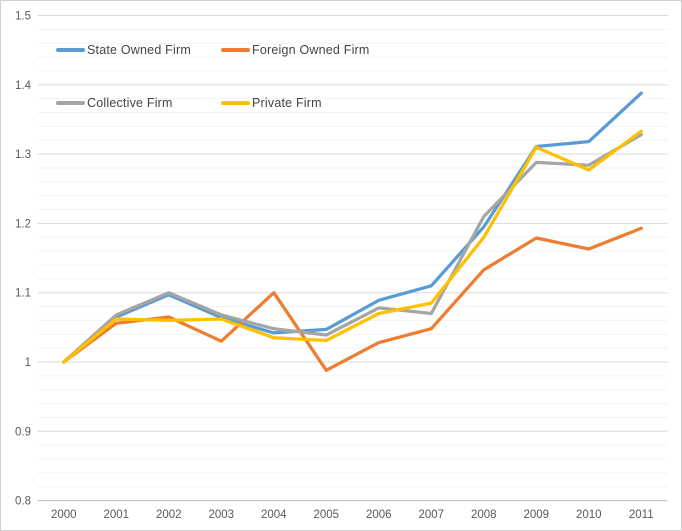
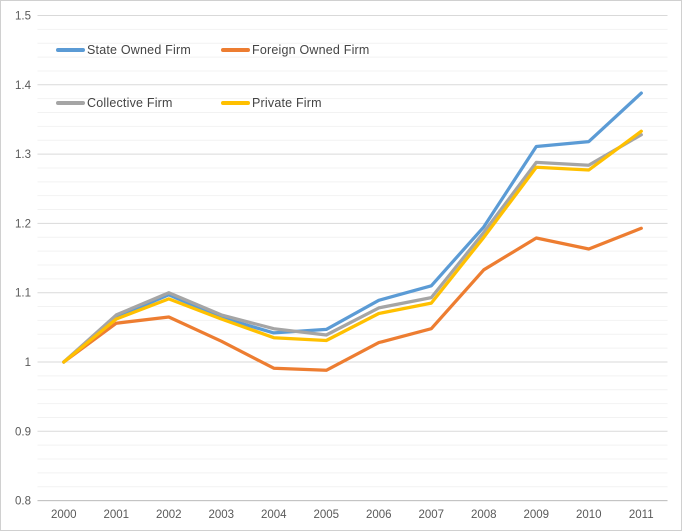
Private Firm/2002: 1.06 -> 1.09
Foreign Owned Firm/2004: 1.10 -> 0.99
Collective Firm/2007: 1.07 -> 1.09
Collective Firm/2008: 1.21 -> 1.19
Private Firm/2009: 1.31 -> 1.28
